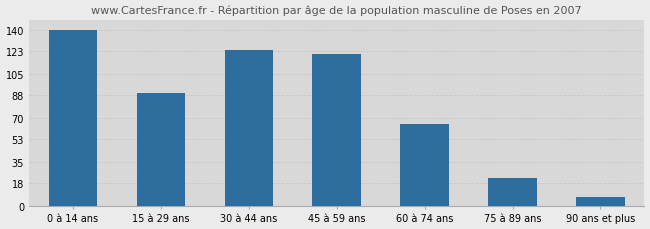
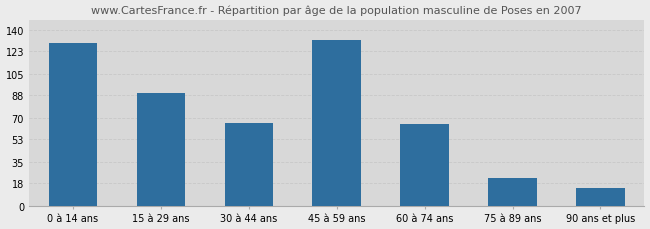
0 à 14 ans: 140 -> 130
30 à 44 ans: 124 -> 66
45 à 59 ans: 121 -> 132
90 ans et plus: 7 -> 14
